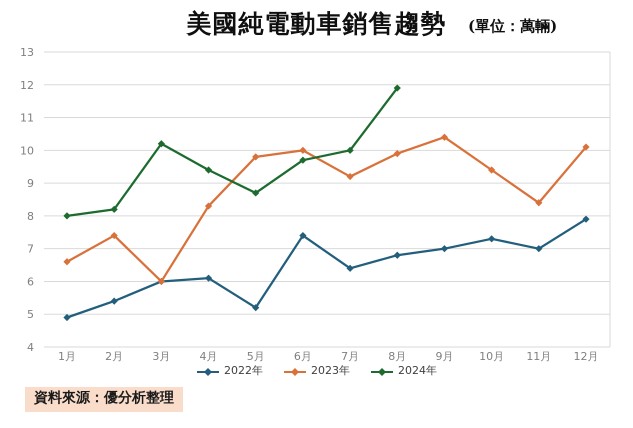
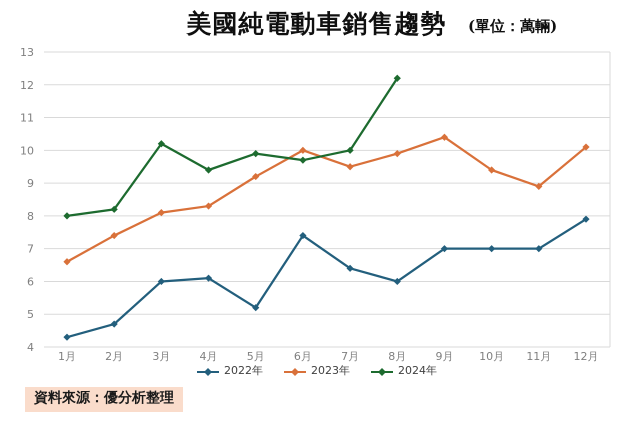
2022年/1月: 4.9 -> 4.3
2022年/2月: 5.4 -> 4.7
2023年/3月: 6.0 -> 8.1
2023年/5月: 9.8 -> 9.2
2024年/5月: 8.7 -> 9.9
2023年/7月: 9.2 -> 9.5
2022年/8月: 6.8 -> 6.0
2024年/8月: 11.9 -> 12.2
2022年/10月: 7.3 -> 7.0
2023年/11月: 8.4 -> 8.9
